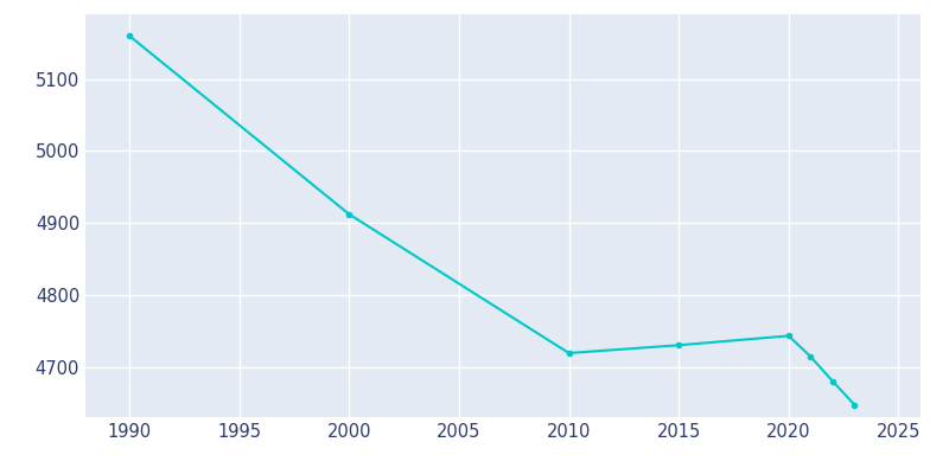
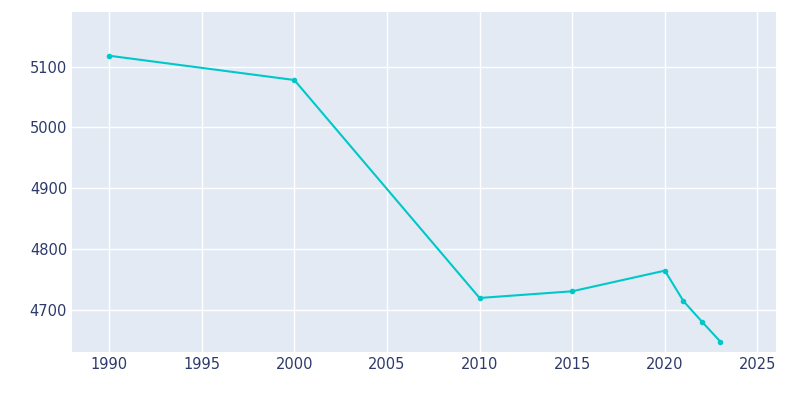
1990: 5160 -> 5118
2000: 4912 -> 5078
2020: 4743 -> 4764
